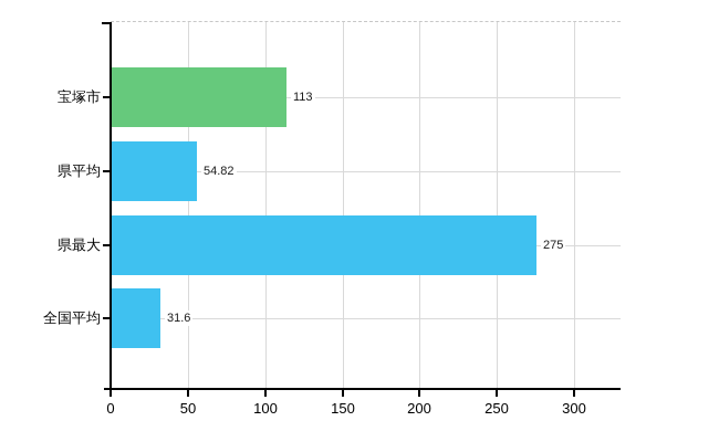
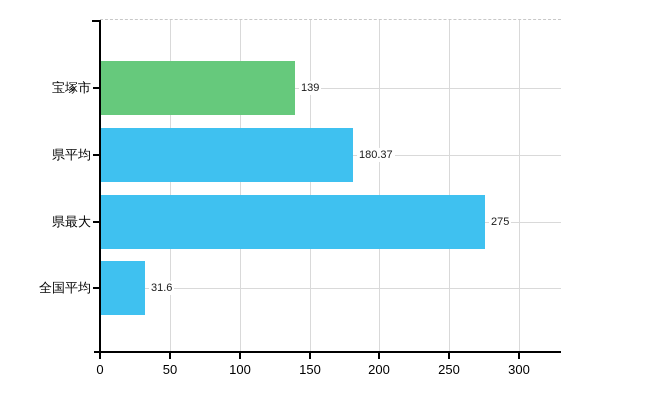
宝塚市: 113 -> 139
県平均: 54.82 -> 180.37
